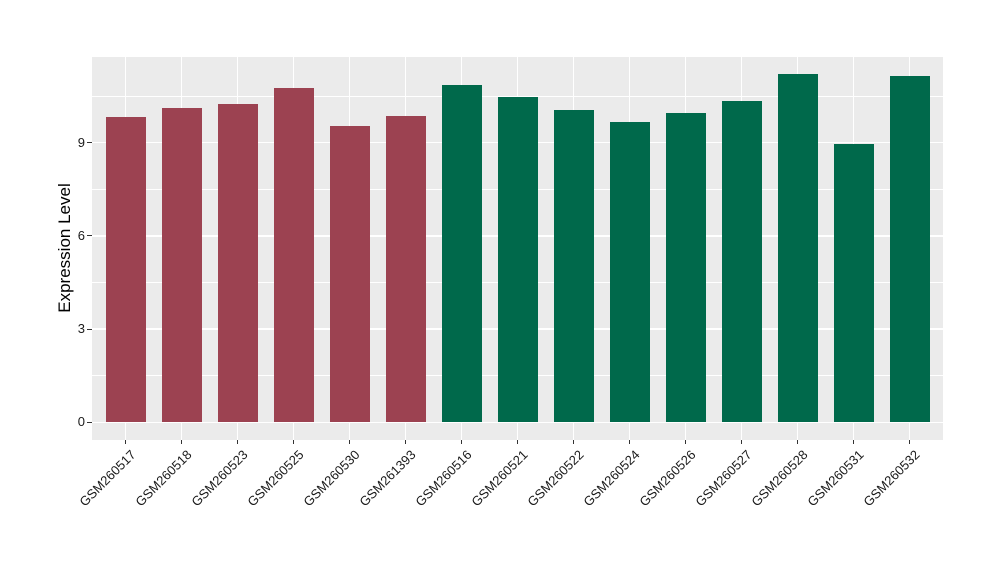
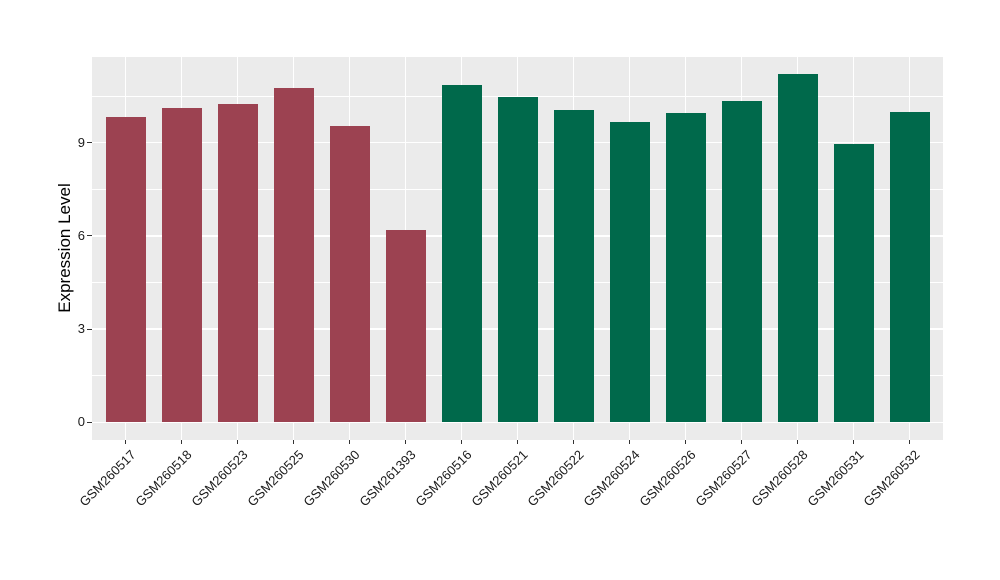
GSM261393: 9.9 -> 6.2
GSM260532: 11.2 -> 10.0
